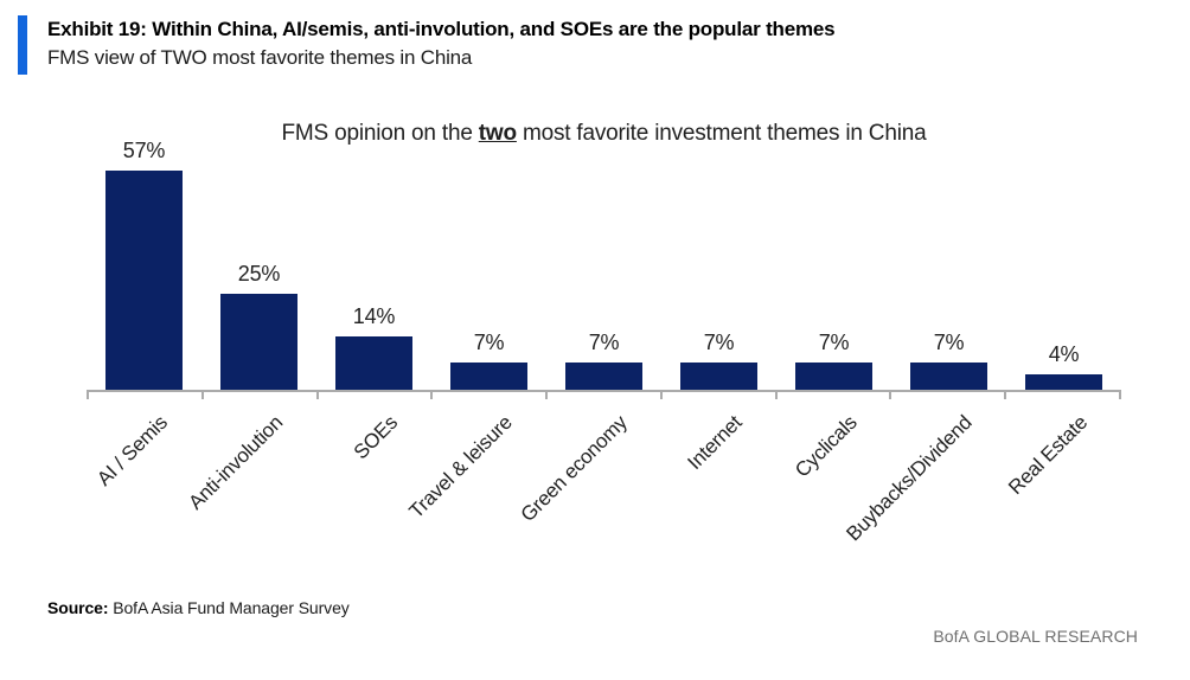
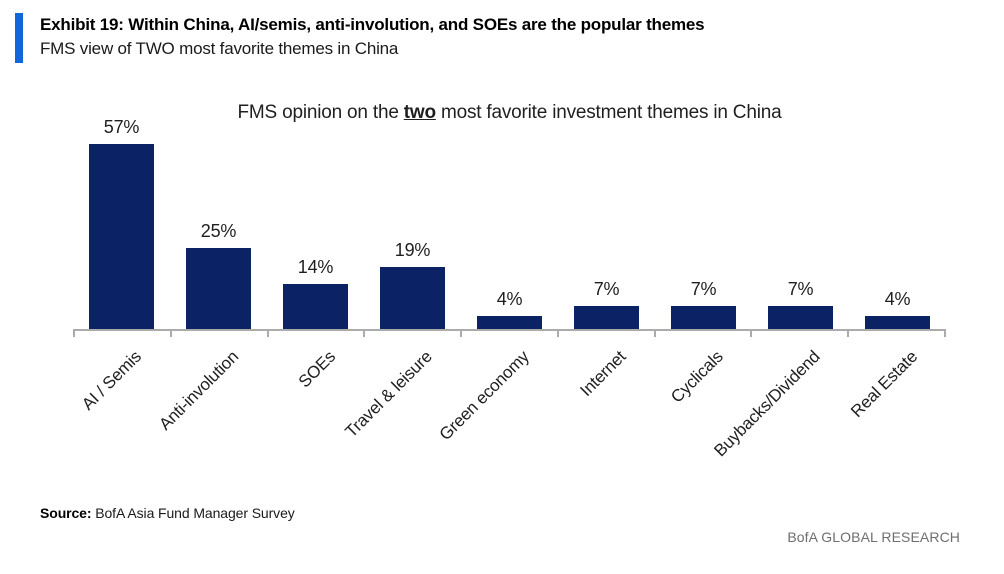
Travel & leisure: 7% -> 19%
Green economy: 7% -> 4%
